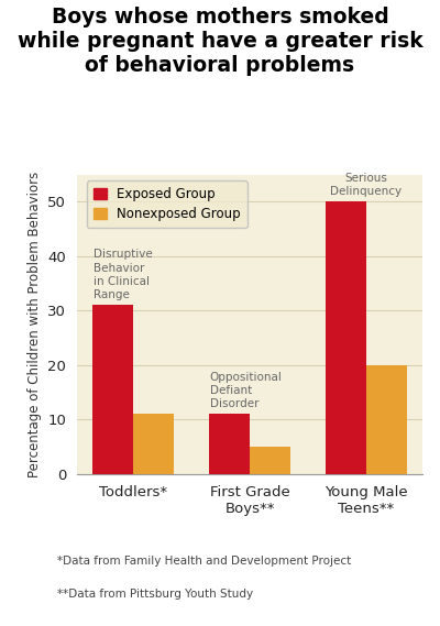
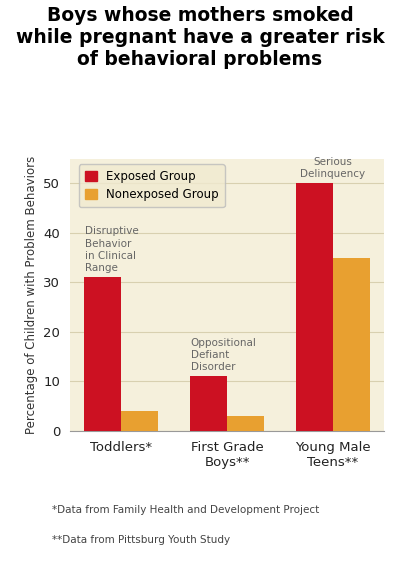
Nonexposed Group/Toddlers*: 11 -> 4
Nonexposed Group/First Grade Boys**: 5 -> 3
Nonexposed Group/Young Male Teens**: 20 -> 35
